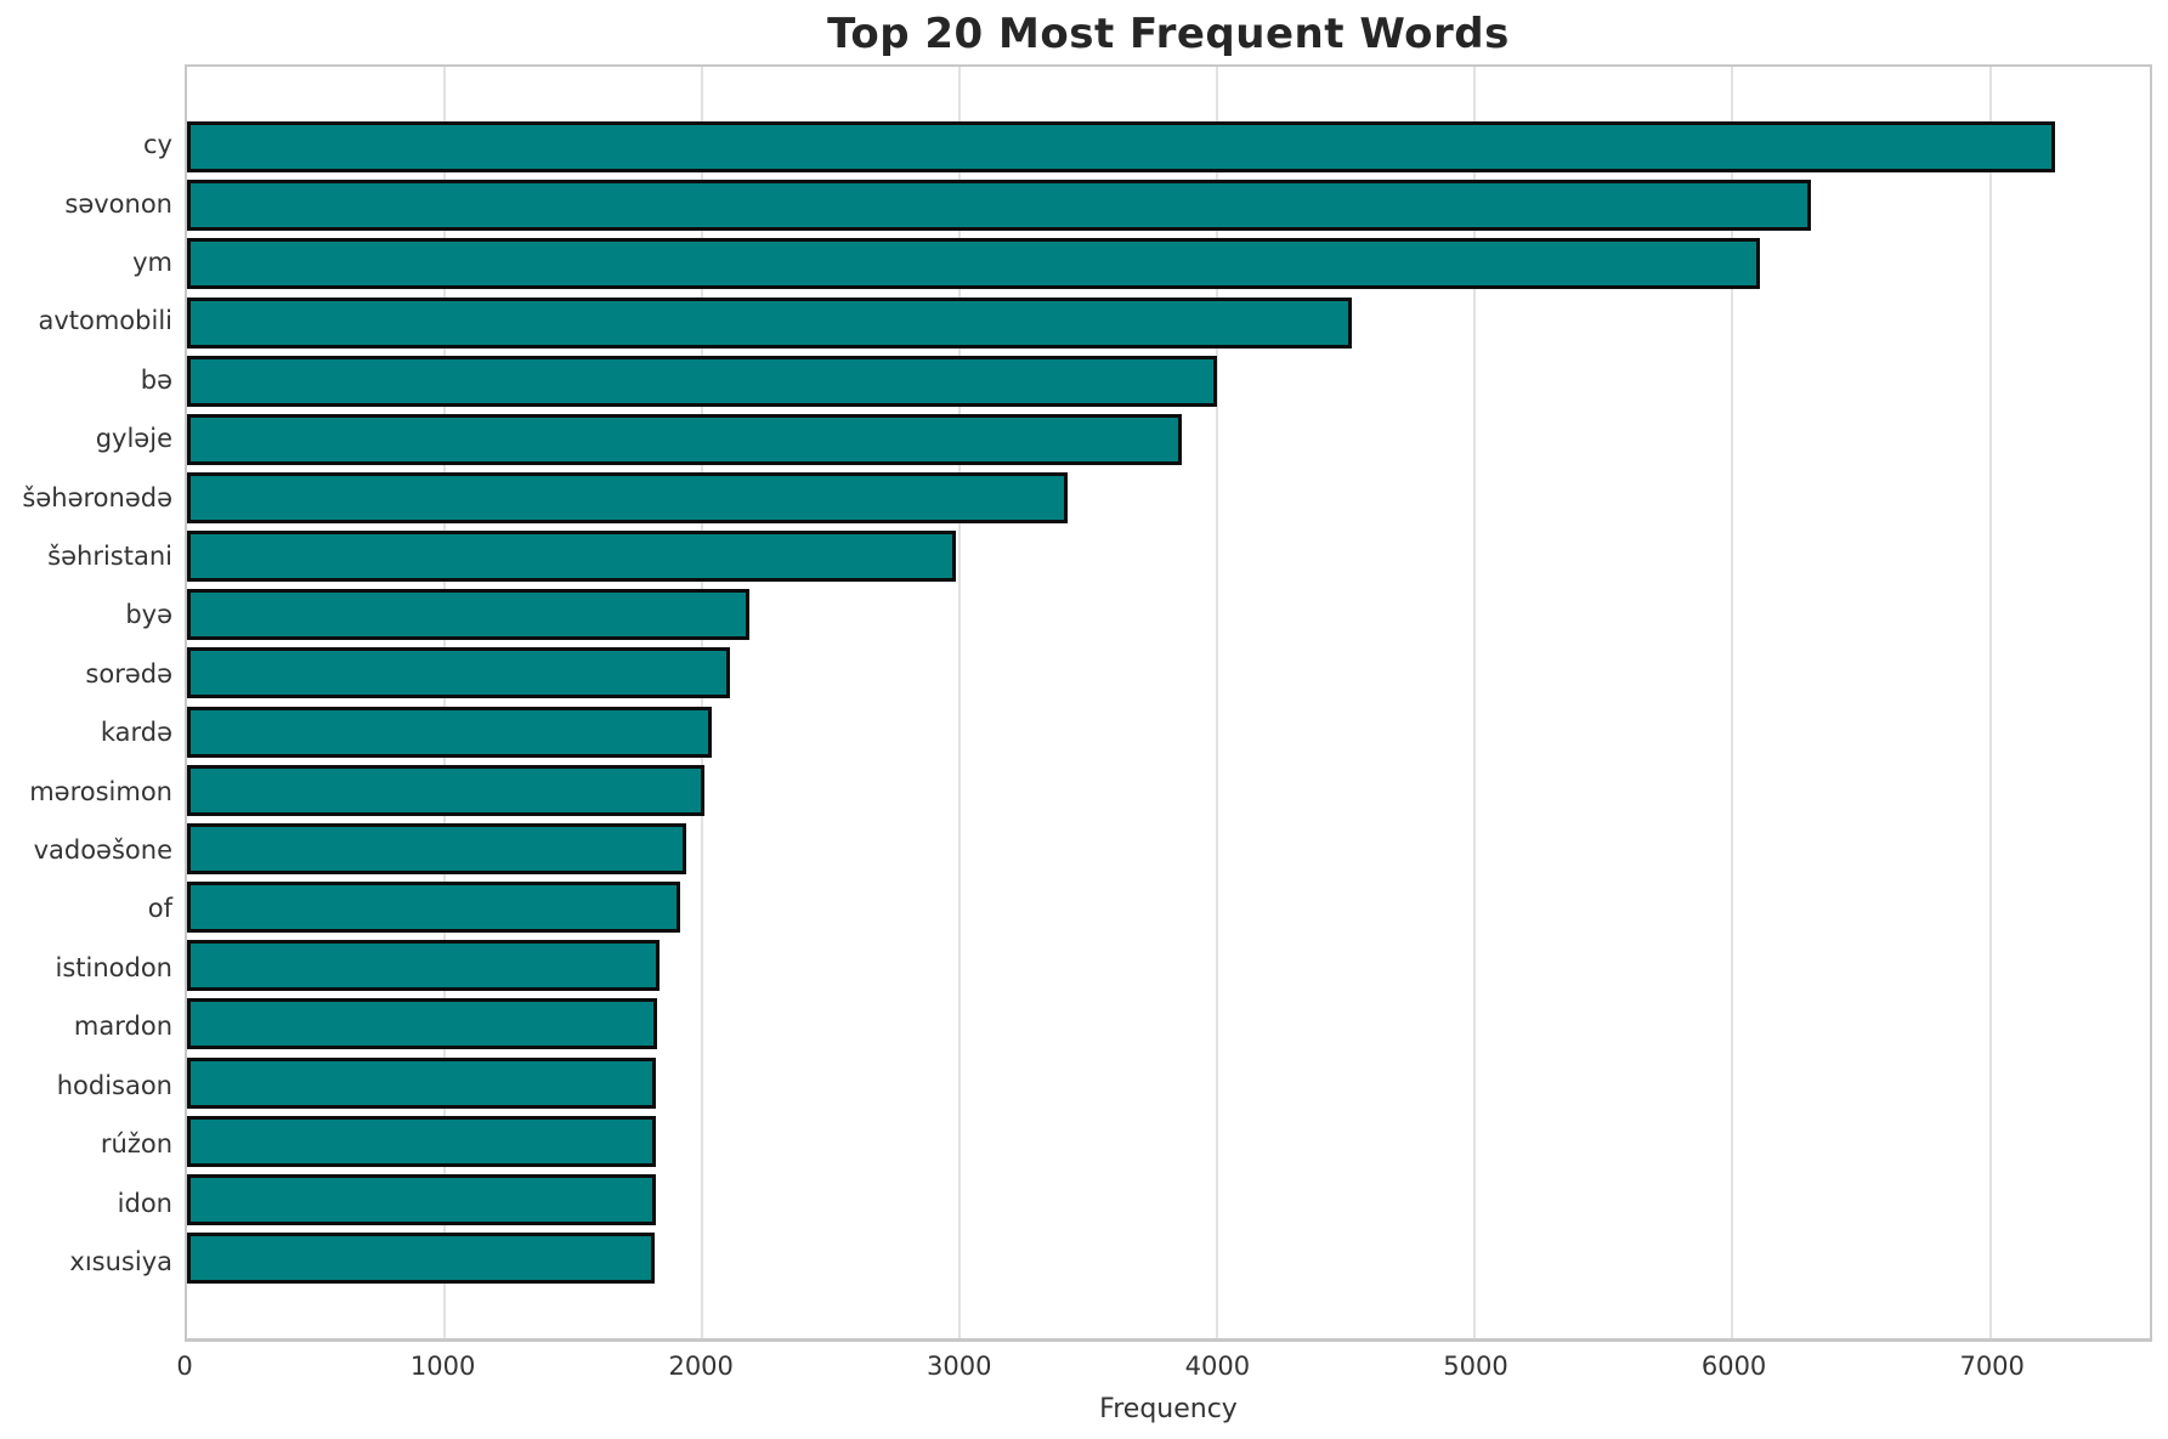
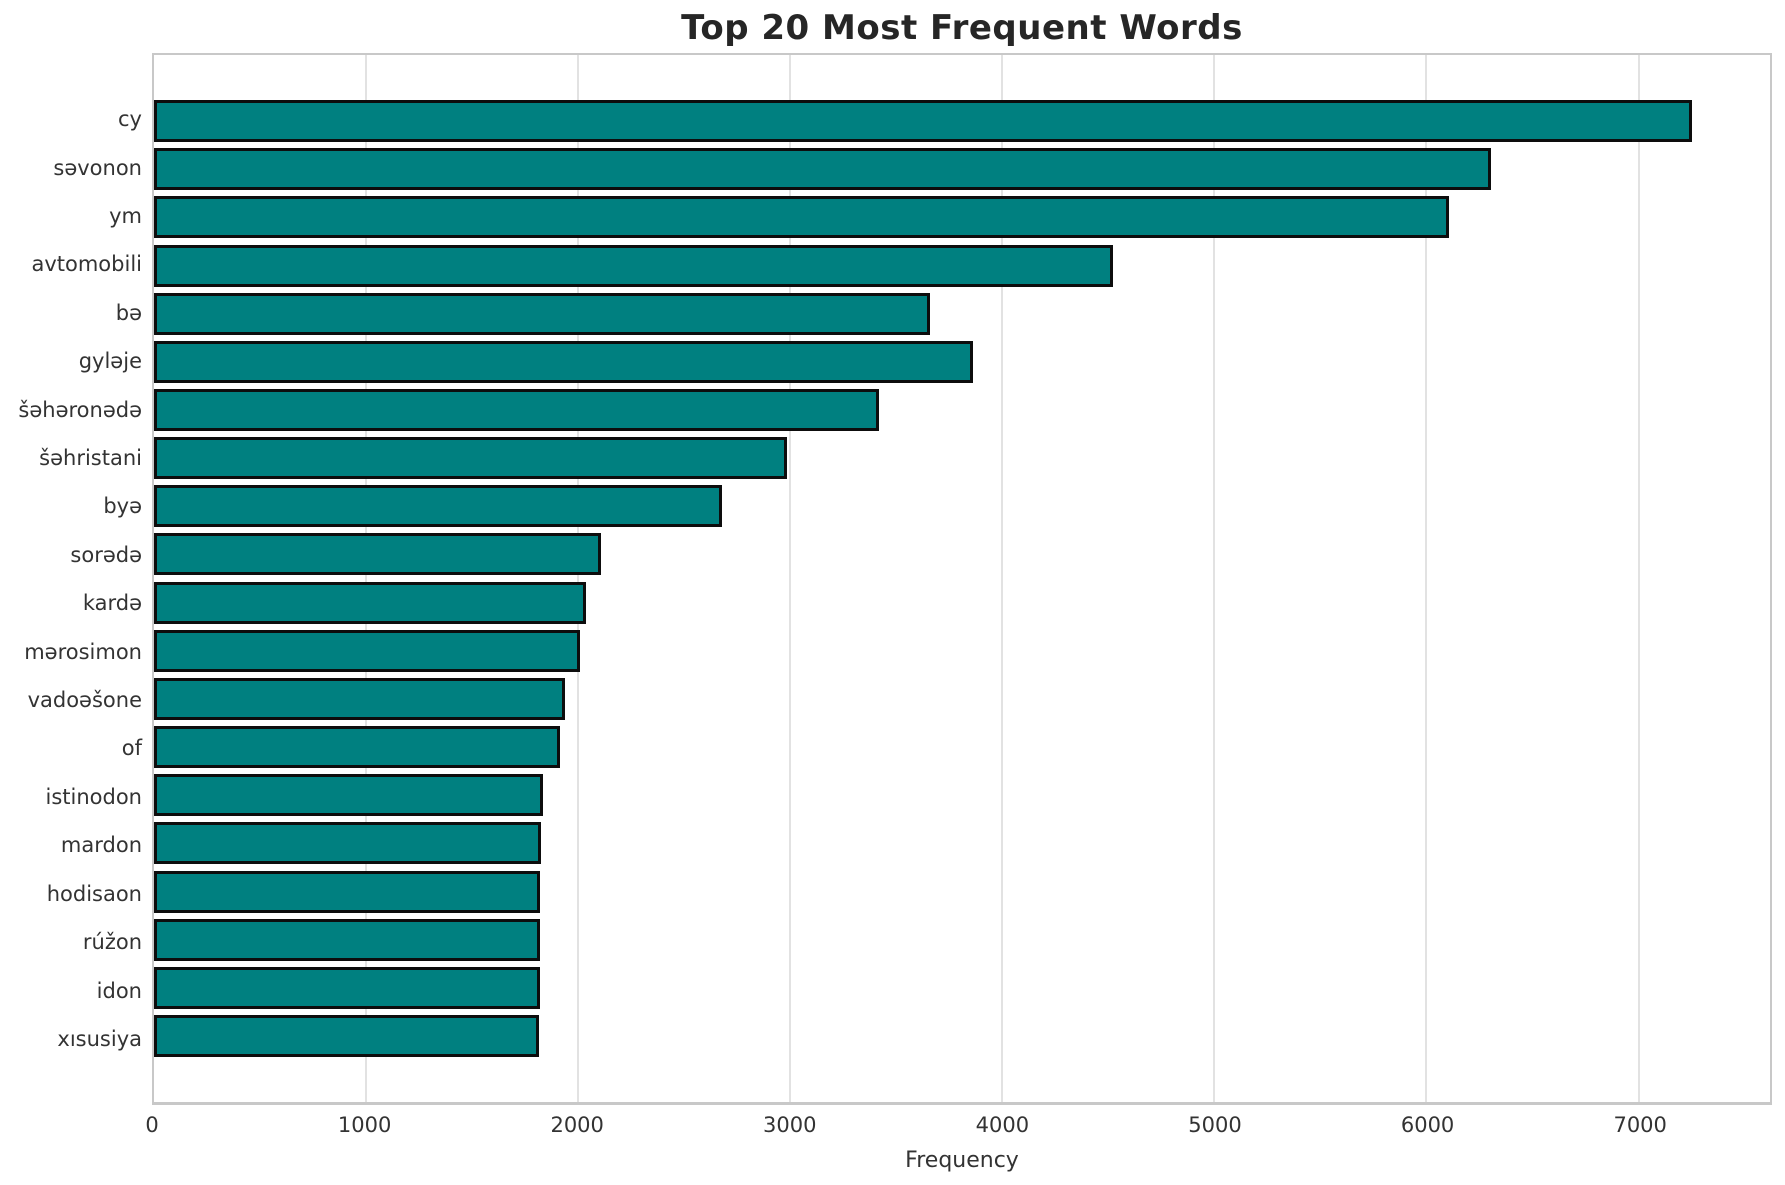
bə: 4000 -> 3660
byə: 2180 -> 2680
